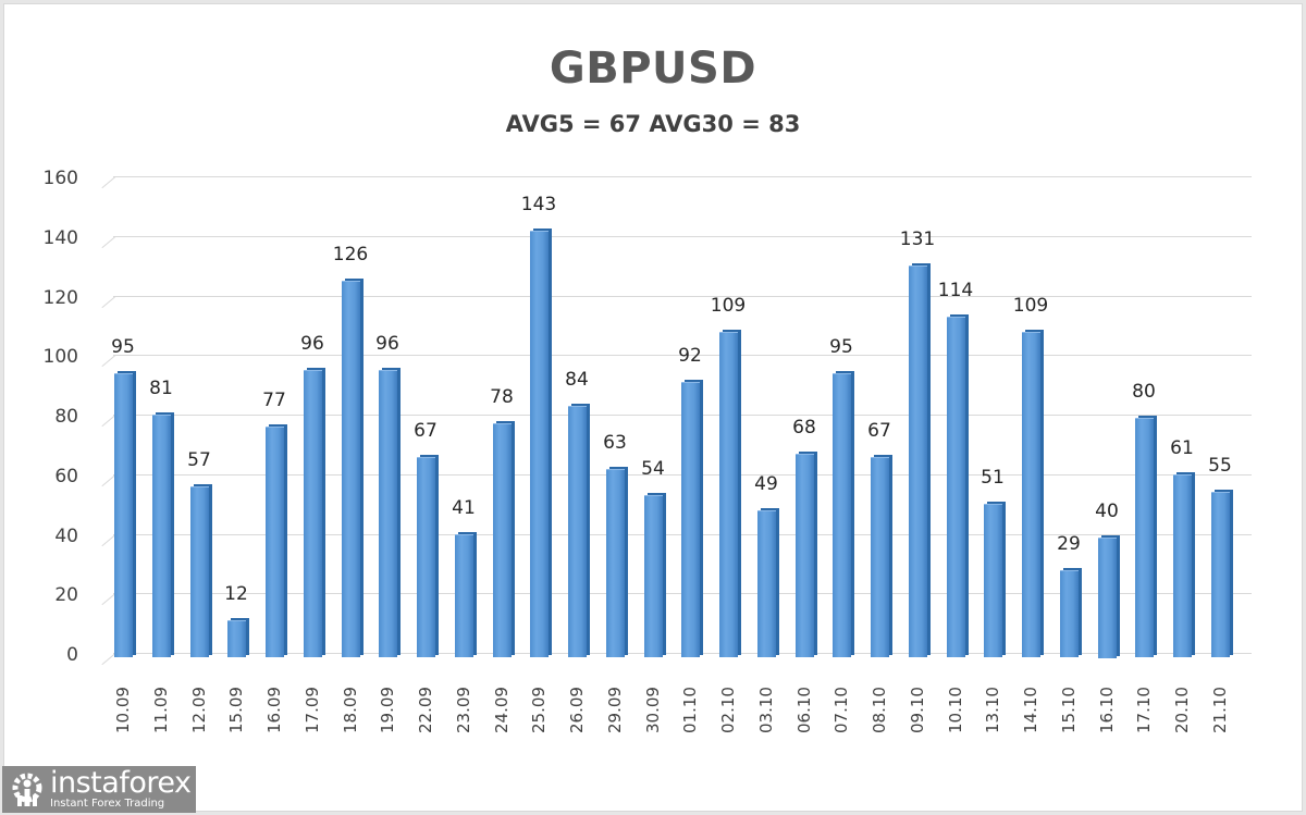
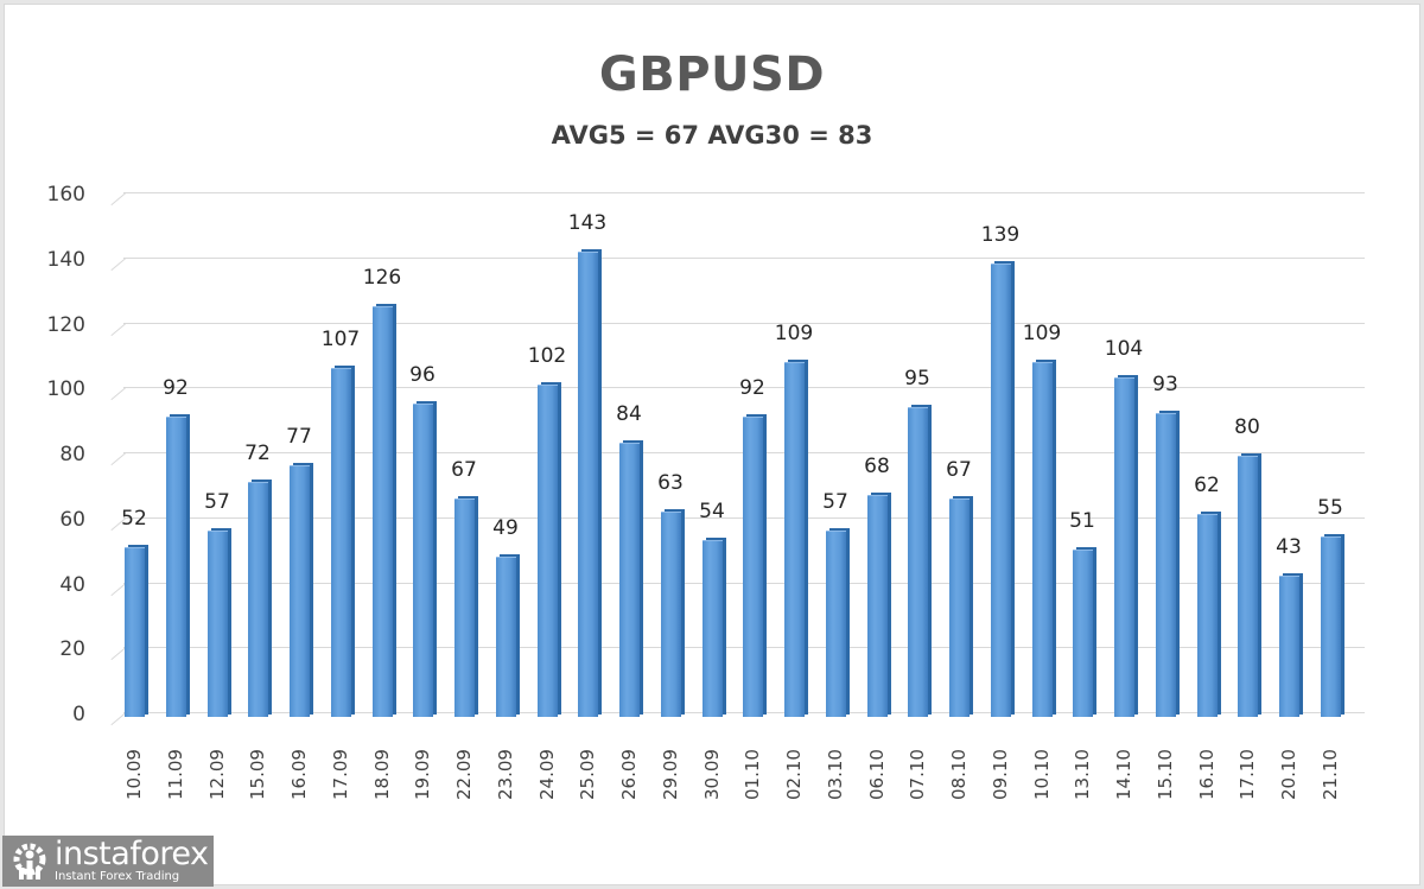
10.09: 95 -> 52
11.09: 81 -> 92
15.09: 12 -> 72
17.09: 96 -> 107
23.09: 41 -> 49
24.09: 78 -> 102
03.10: 49 -> 57
09.10: 131 -> 139
10.10: 114 -> 109
14.10: 109 -> 104
15.10: 29 -> 93
16.10: 40 -> 62
20.10: 61 -> 43
